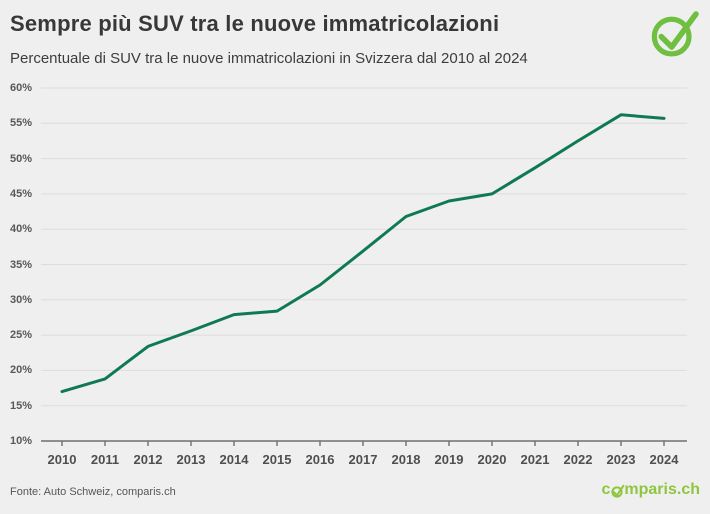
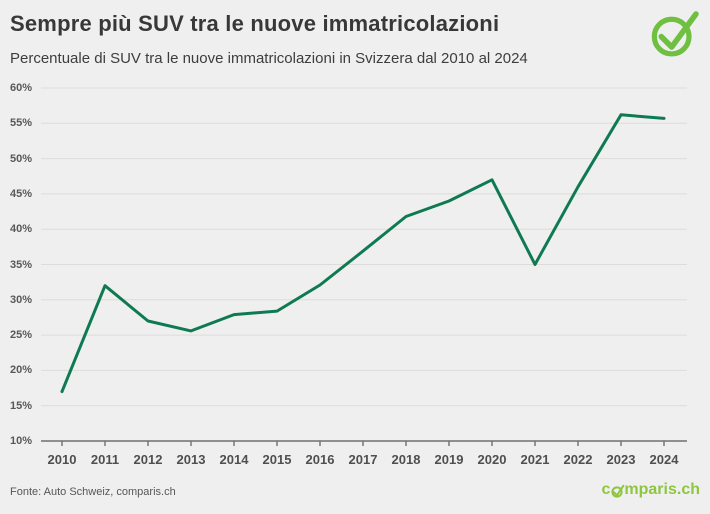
2011: 19% -> 32%
2012: 23% -> 27%
2020: 45% -> 47%
2021: 49% -> 35%
2022: 52% -> 46%
